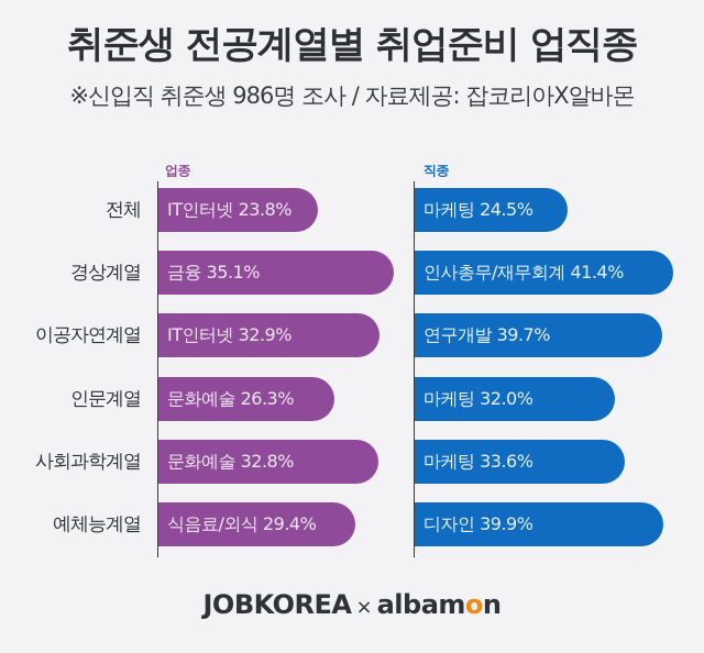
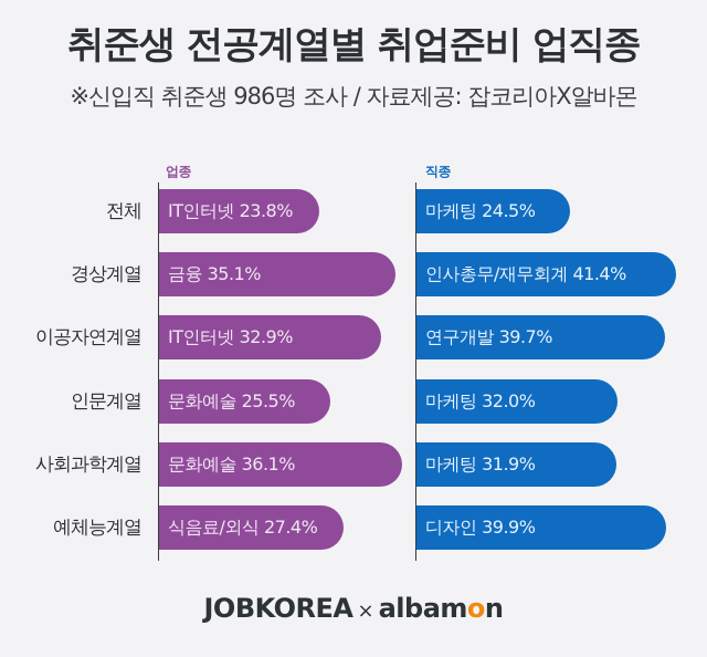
업종/인문계열: 26.3% -> 25.5%
업종/사회과학계열: 32.8% -> 36.1%
직종/사회과학계열: 33.6% -> 31.9%
업종/예체능계열: 29.4% -> 27.4%
